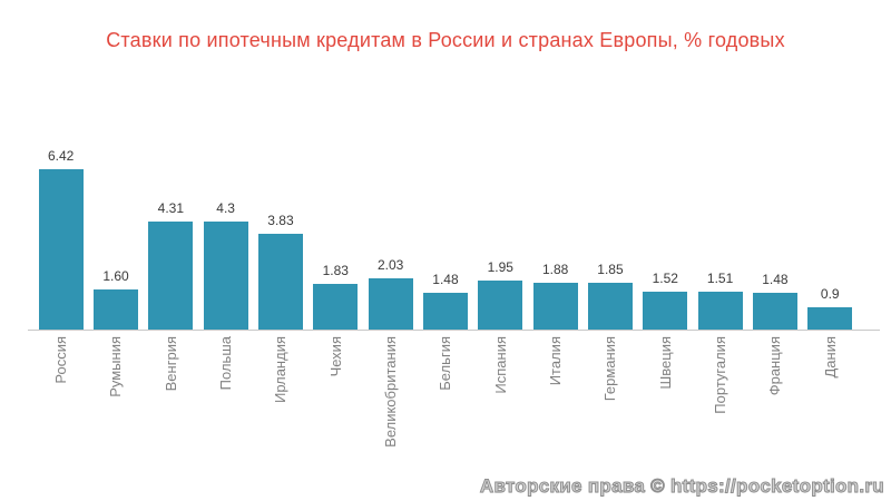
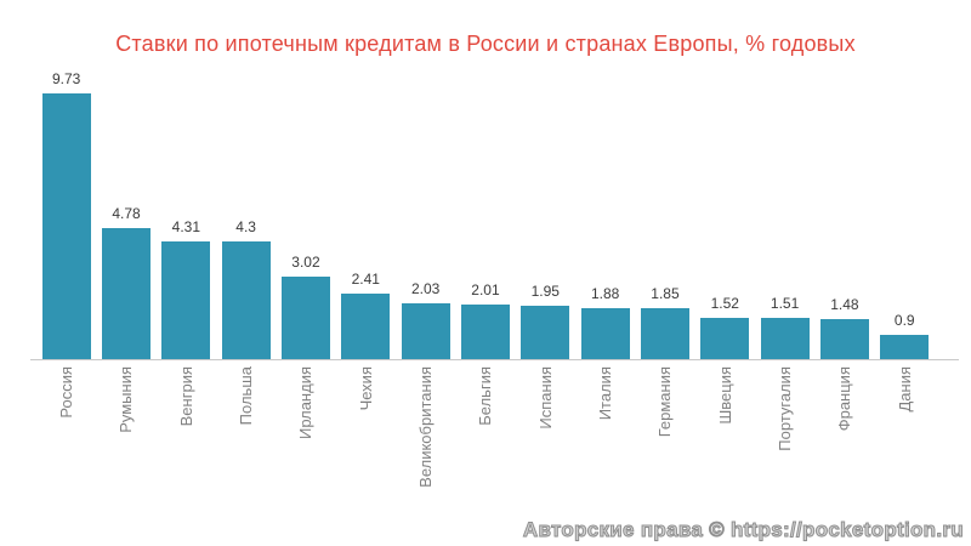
Россия: 6.42 -> 9.73
Румыния: 1.60 -> 4.78
Ирландия: 3.83 -> 3.02
Чехия: 1.83 -> 2.41
Бельгия: 1.48 -> 2.01
